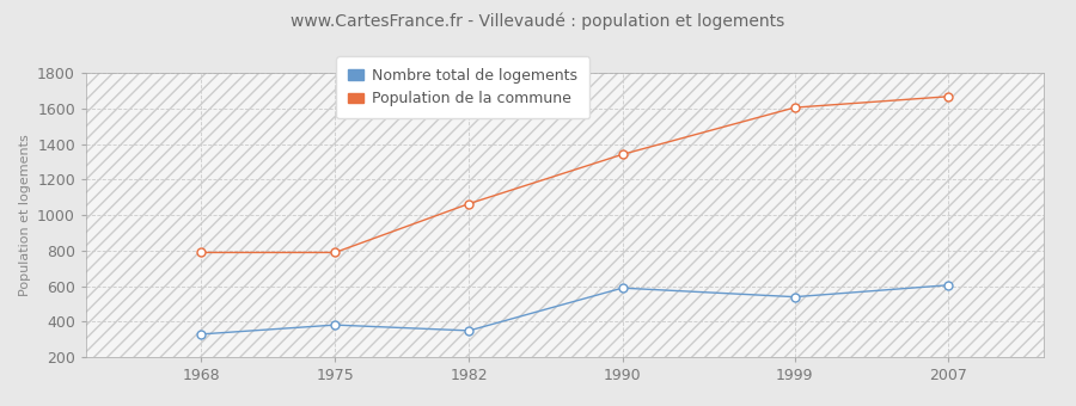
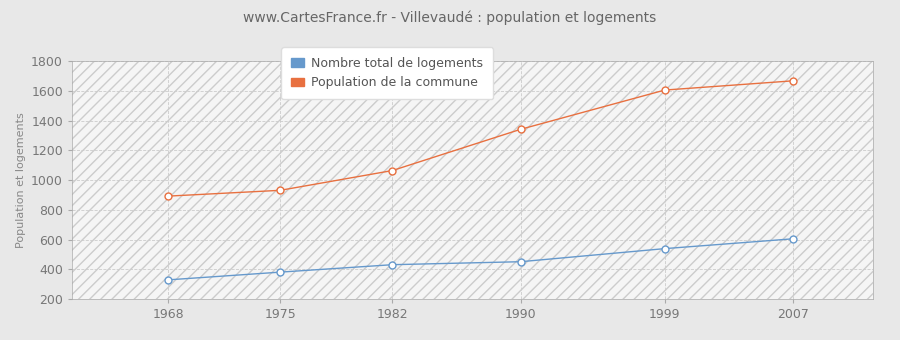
Population de la commune/1968: 790 -> 890
Population de la commune/1975: 790 -> 930
Nombre total de logements/1982: 350 -> 430
Nombre total de logements/1990: 590 -> 450
